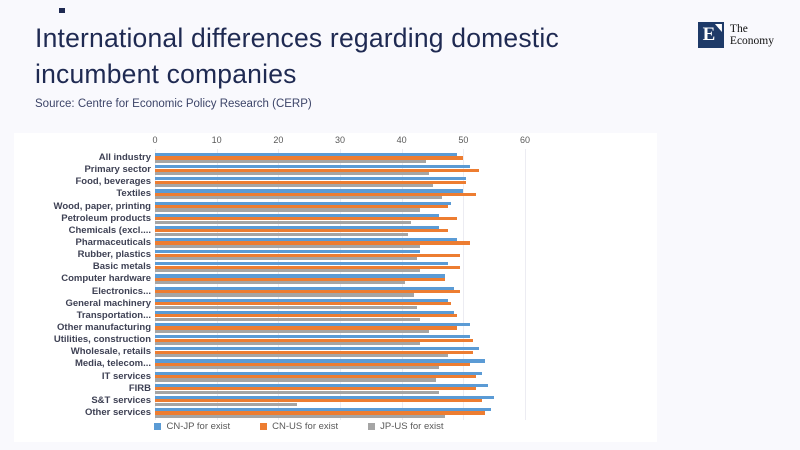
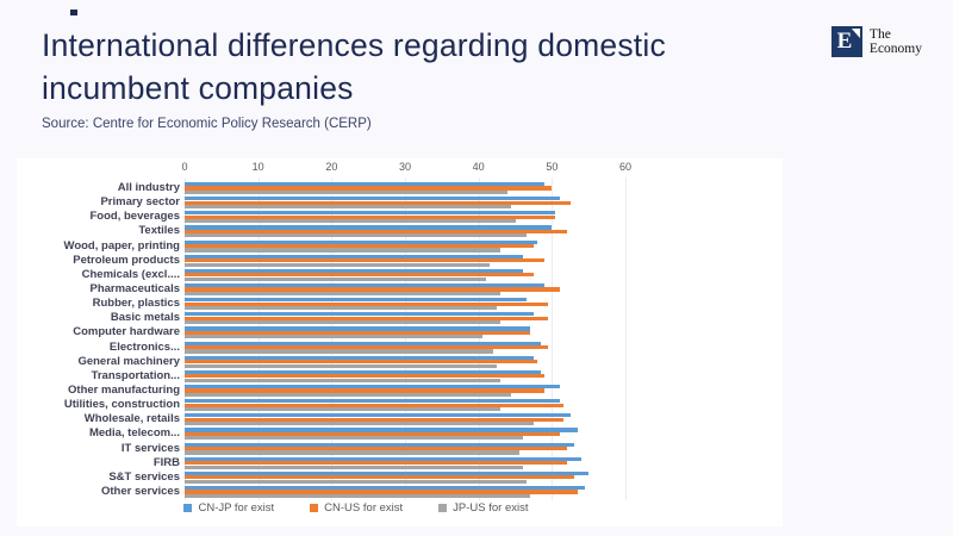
CN-JP for exist/Rubber, plastics: 43 -> 46
JP-US for exist/S&T services: 23 -> 46
